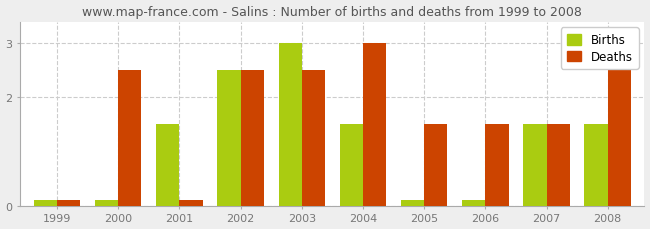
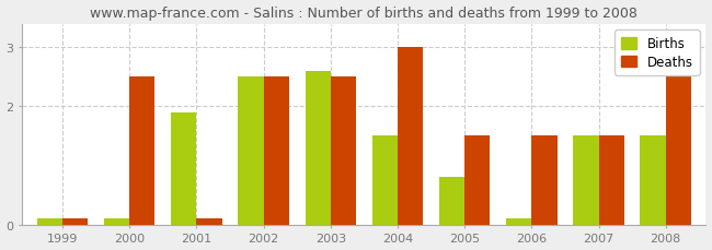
Births/2001: 1.5 -> 1.9
Births/2003: 3.0 -> 2.6
Births/2005: 0.1 -> 0.8
